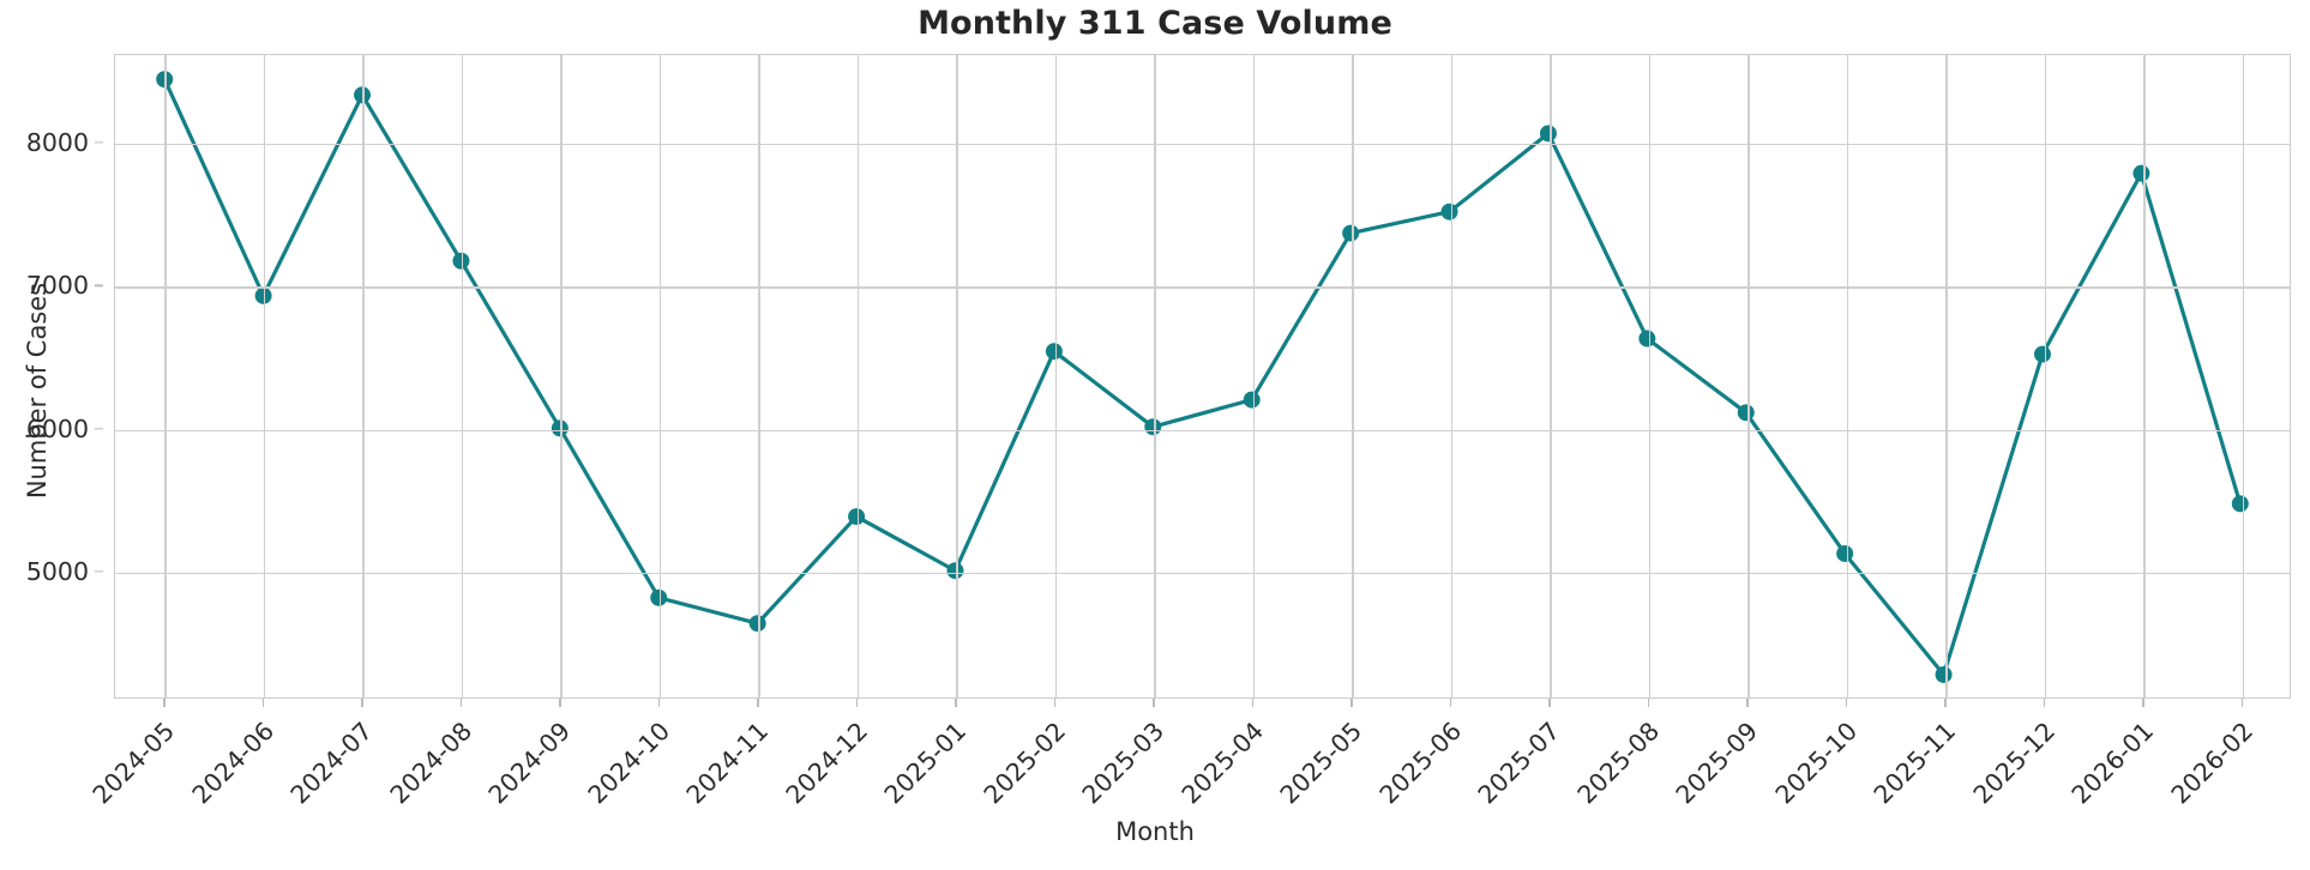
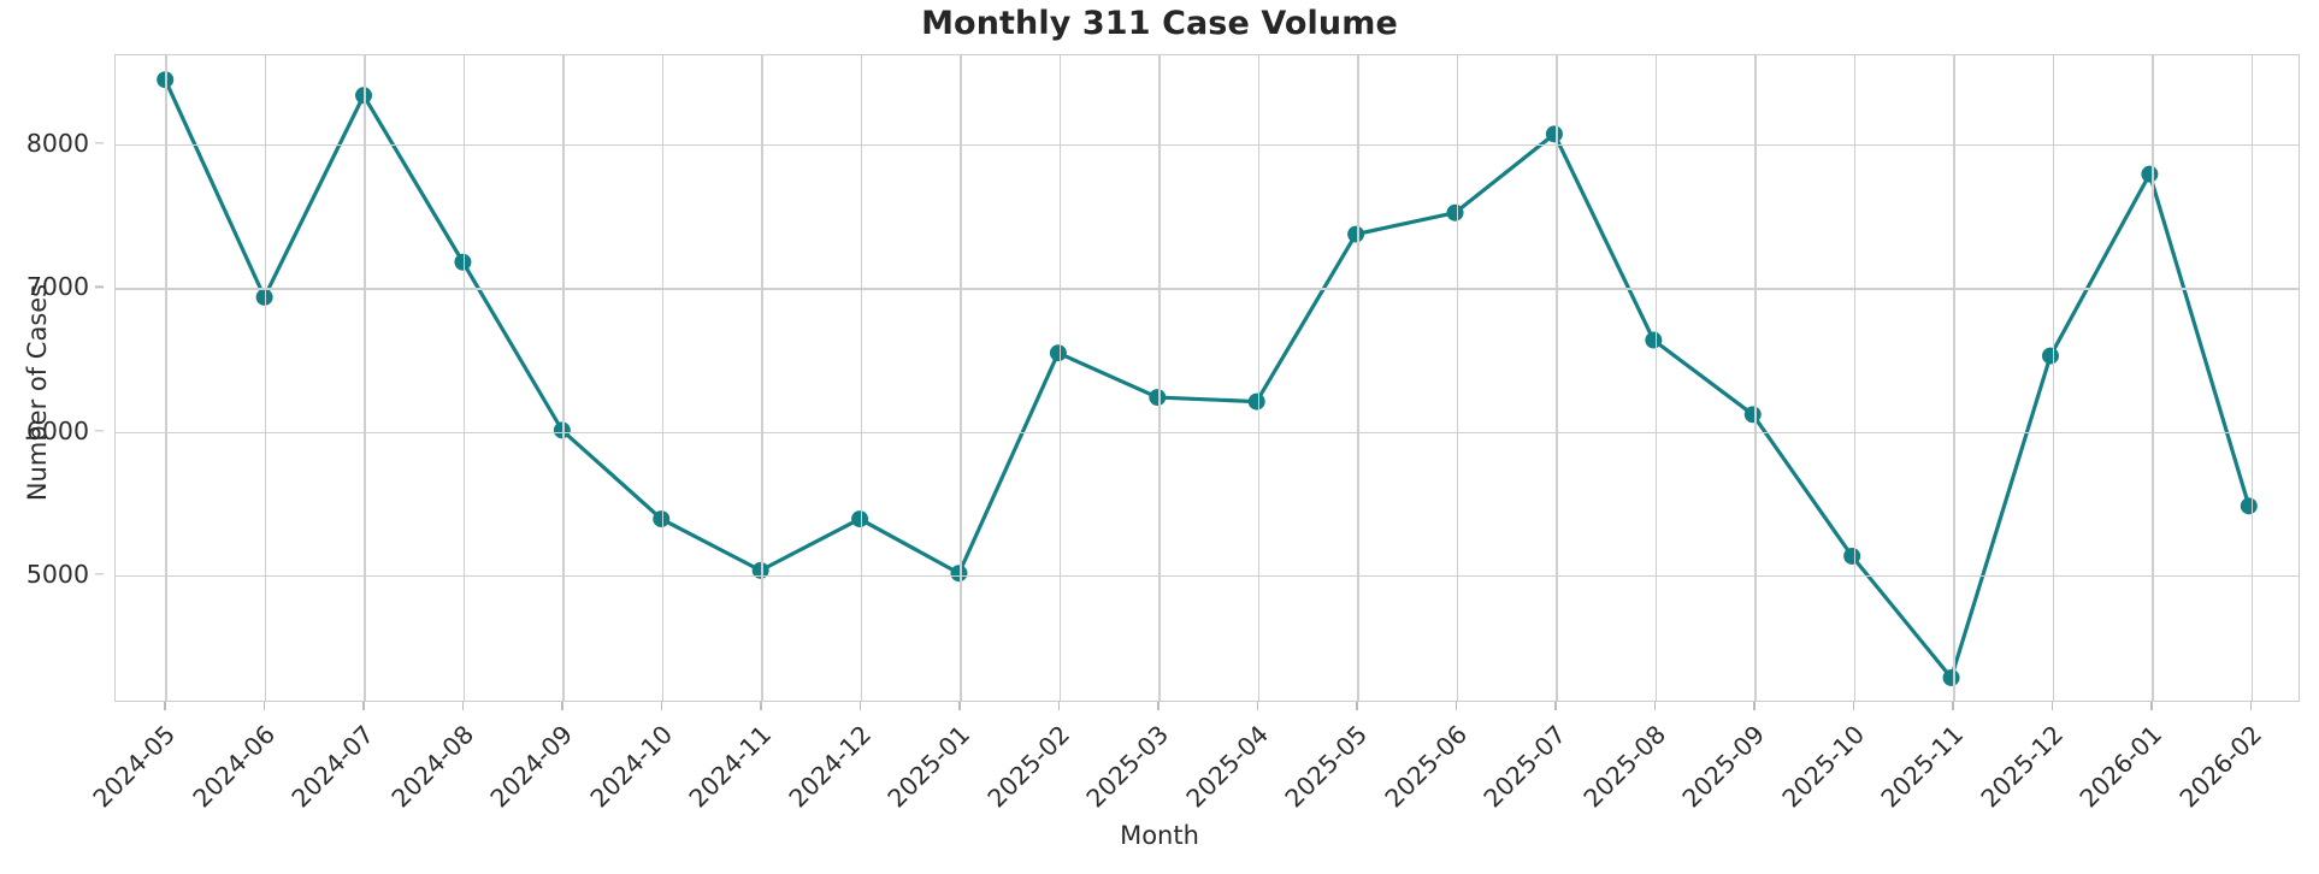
2024-10: 4810 -> 5380
2024-11: 4630 -> 5020
2025-03: 6010 -> 6230
